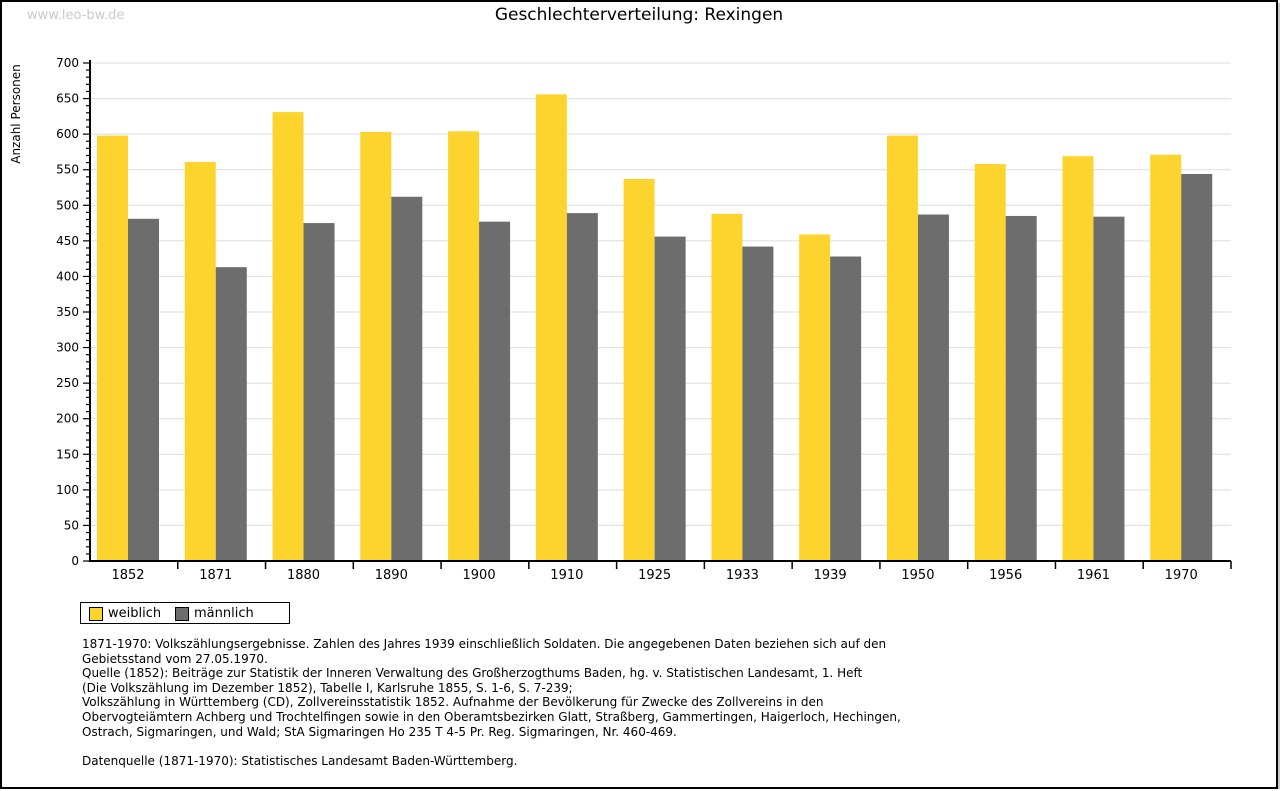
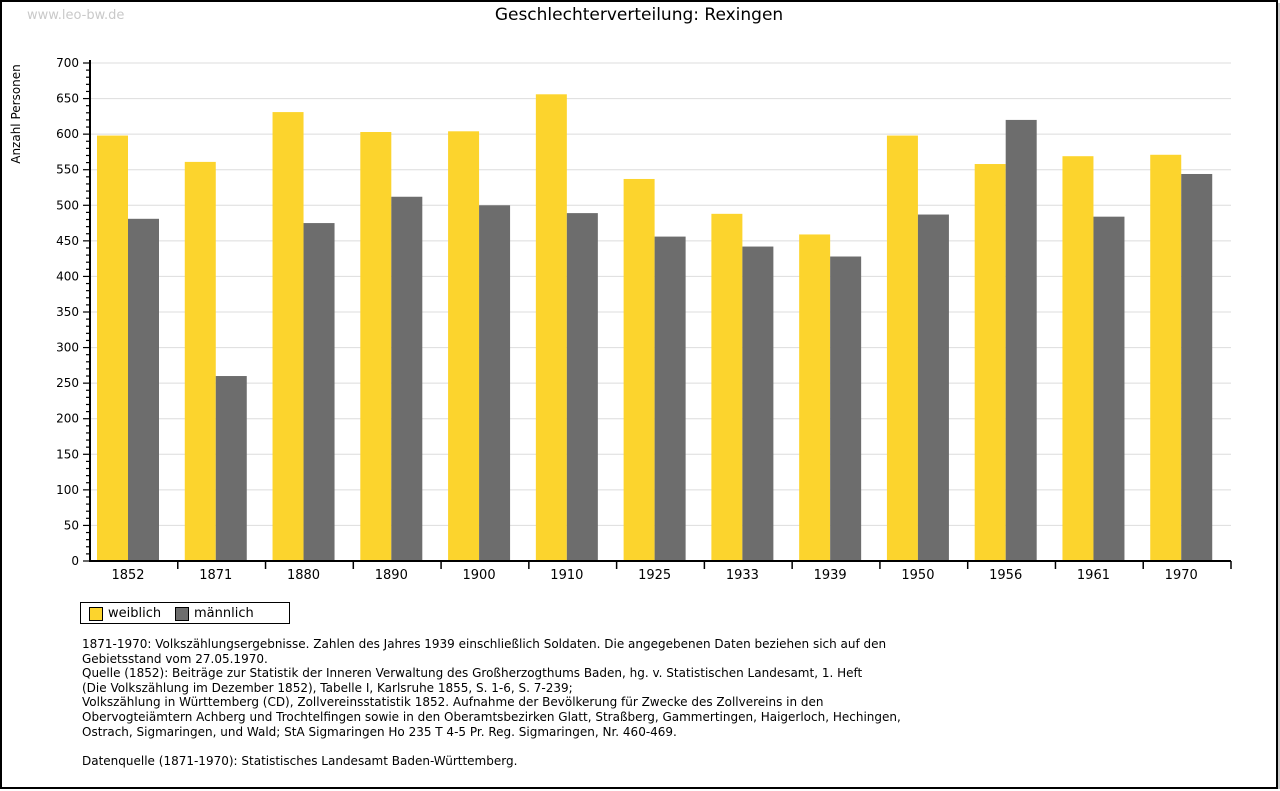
männlich/1871: 410 -> 260
männlich/1900: 480 -> 500
männlich/1956: 480 -> 620
